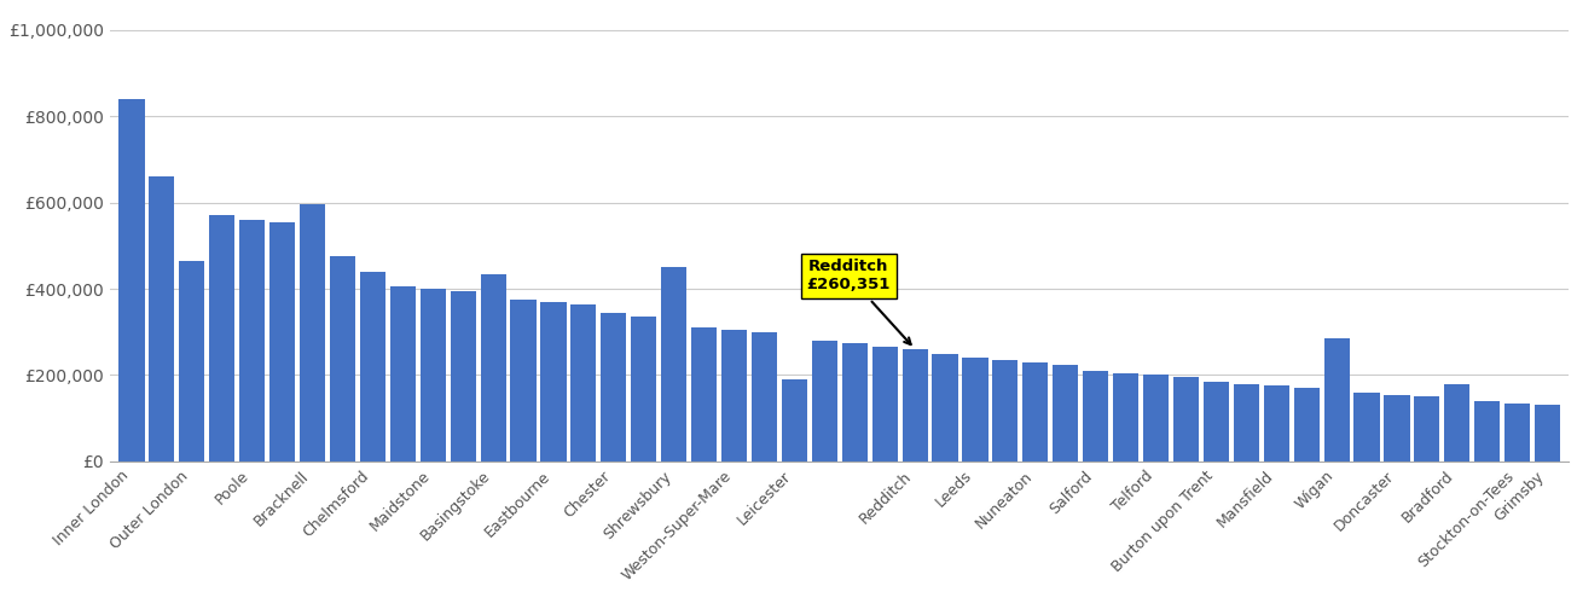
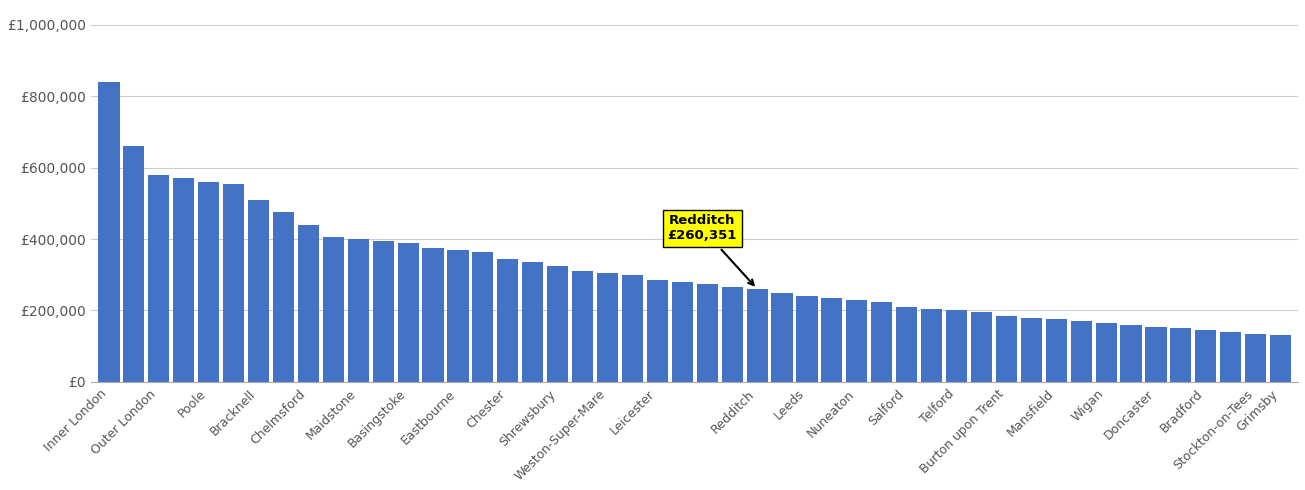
Outer London: £465,000 -> £580,000
Bracknell: £595,000 -> £510,000
Basingstoke: £435,000 -> £390,000
Shrewsbury: £450,000 -> £325,000
Leicester: £190,000 -> £285,000
Wigan: £285,000 -> £165,000
Bradford: £180,000 -> £145,000
